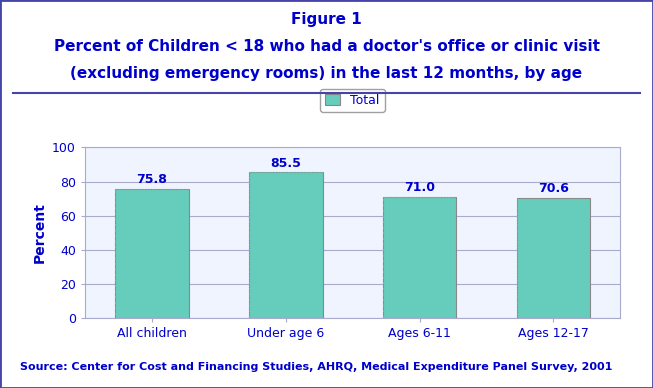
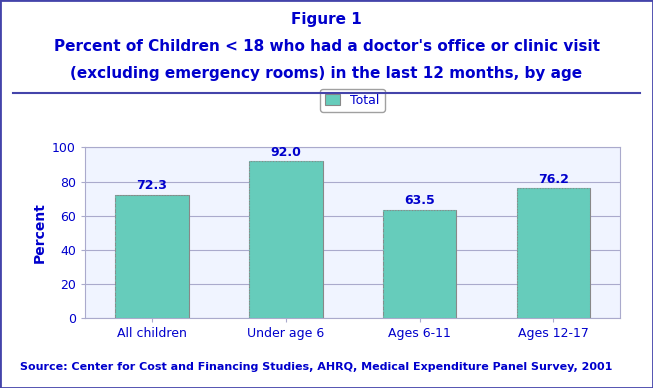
All children: 75.8 -> 72.3
Under age 6: 85.5 -> 92.0
Ages 6-11: 71.0 -> 63.5
Ages 12-17: 70.6 -> 76.2
